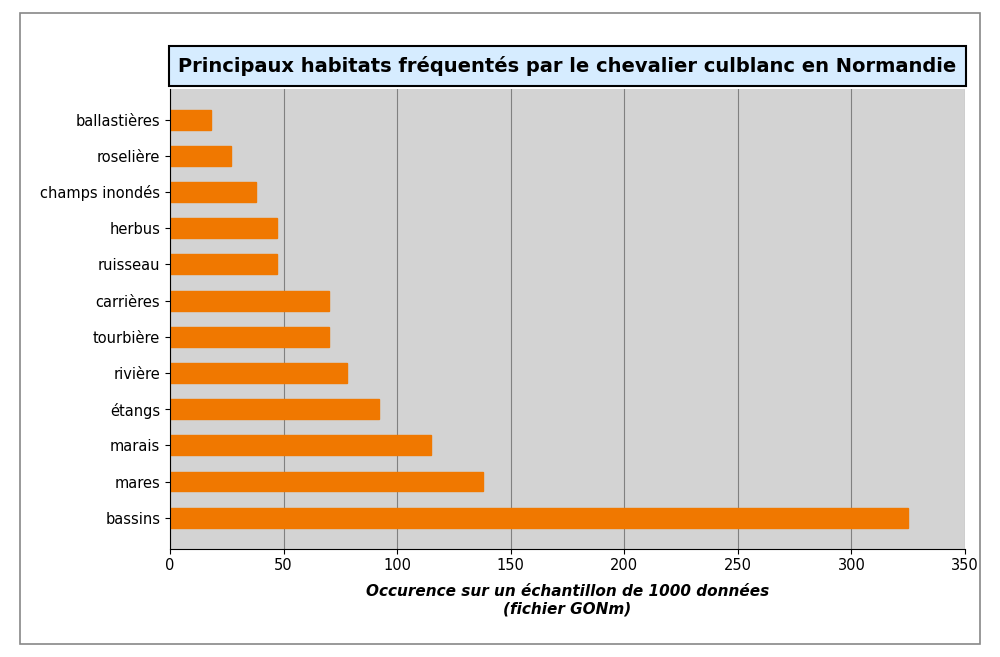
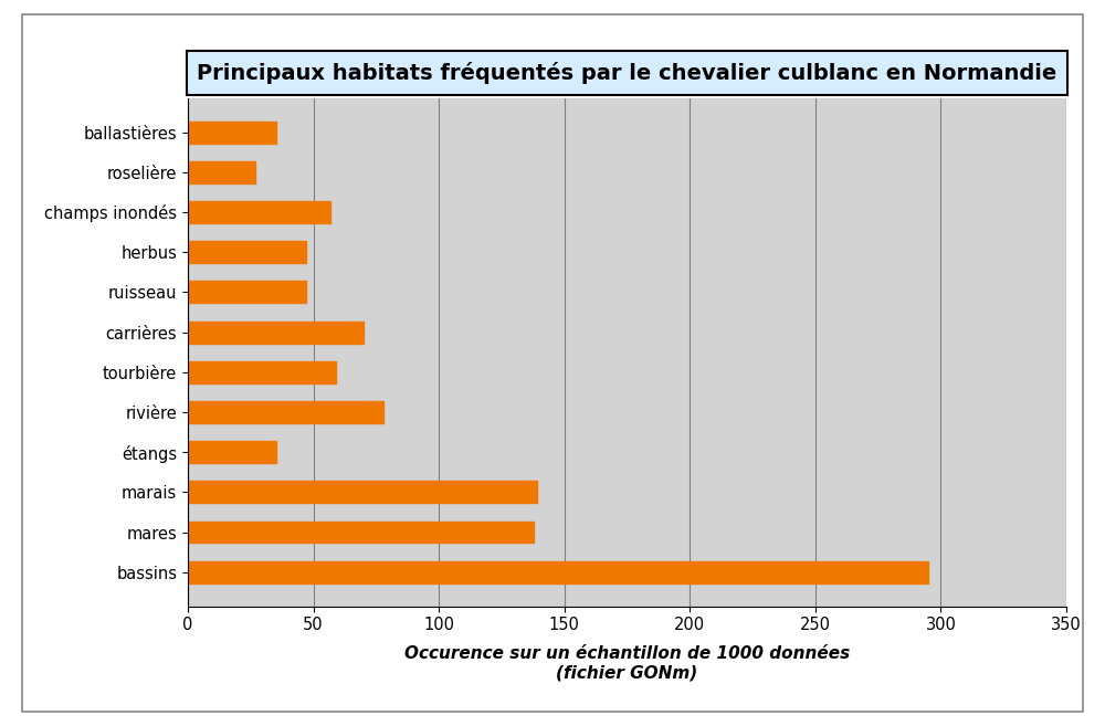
ballastières: 18 -> 35
champs inondés: 38 -> 57
tourbière: 70 -> 59
étangs: 92 -> 35
marais: 115 -> 139
bassins: 325 -> 295
